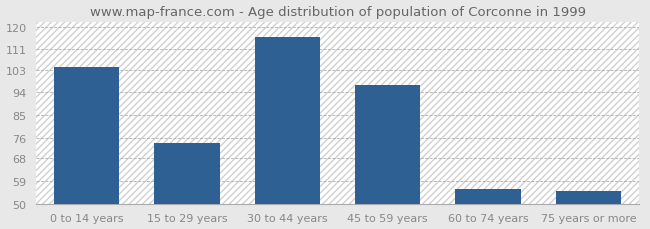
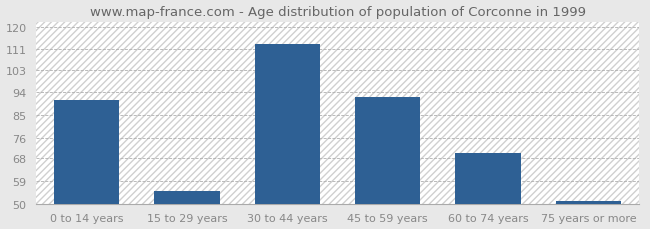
0 to 14 years: 104 -> 91
15 to 29 years: 74 -> 55
30 to 44 years: 116 -> 113
45 to 59 years: 97 -> 92
60 to 74 years: 56 -> 70
75 years or more: 55 -> 51
